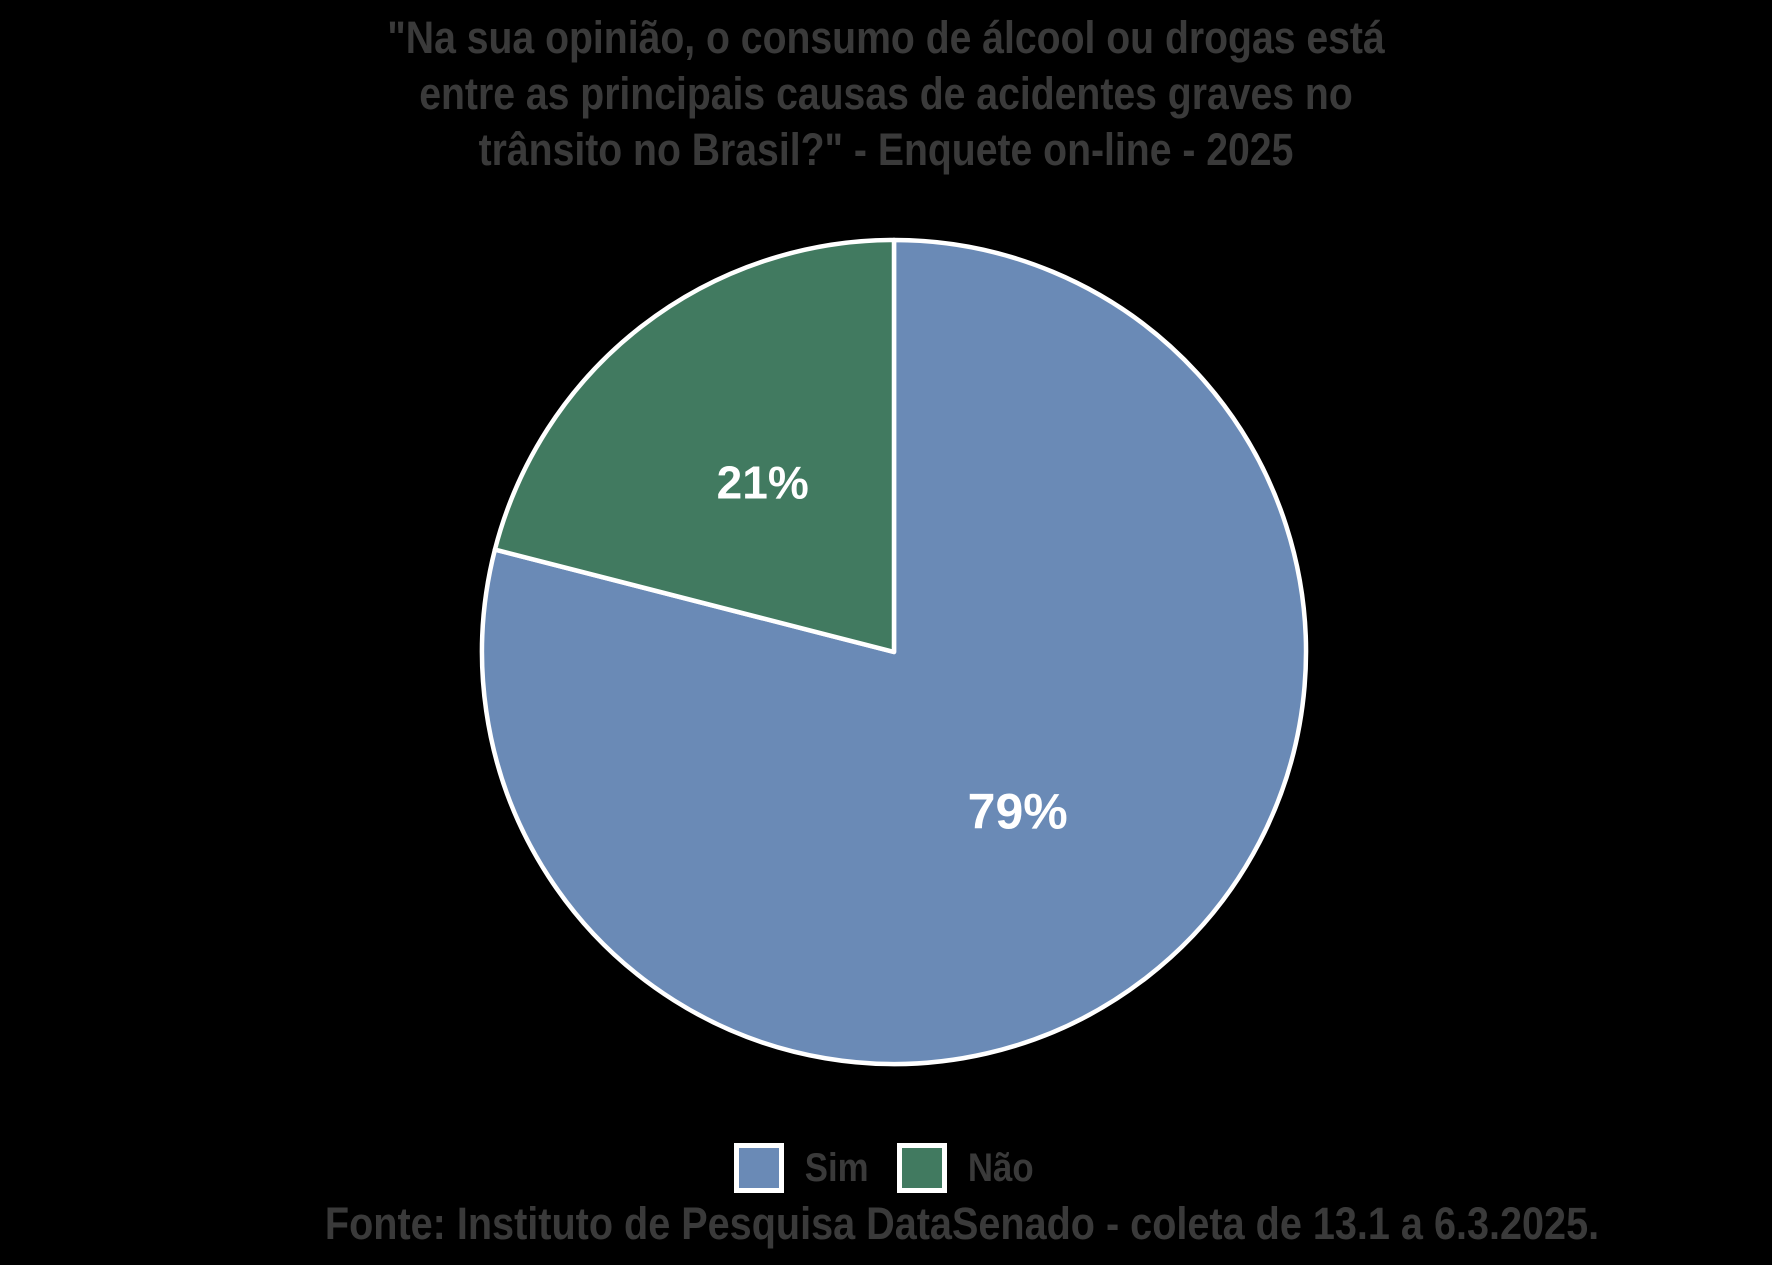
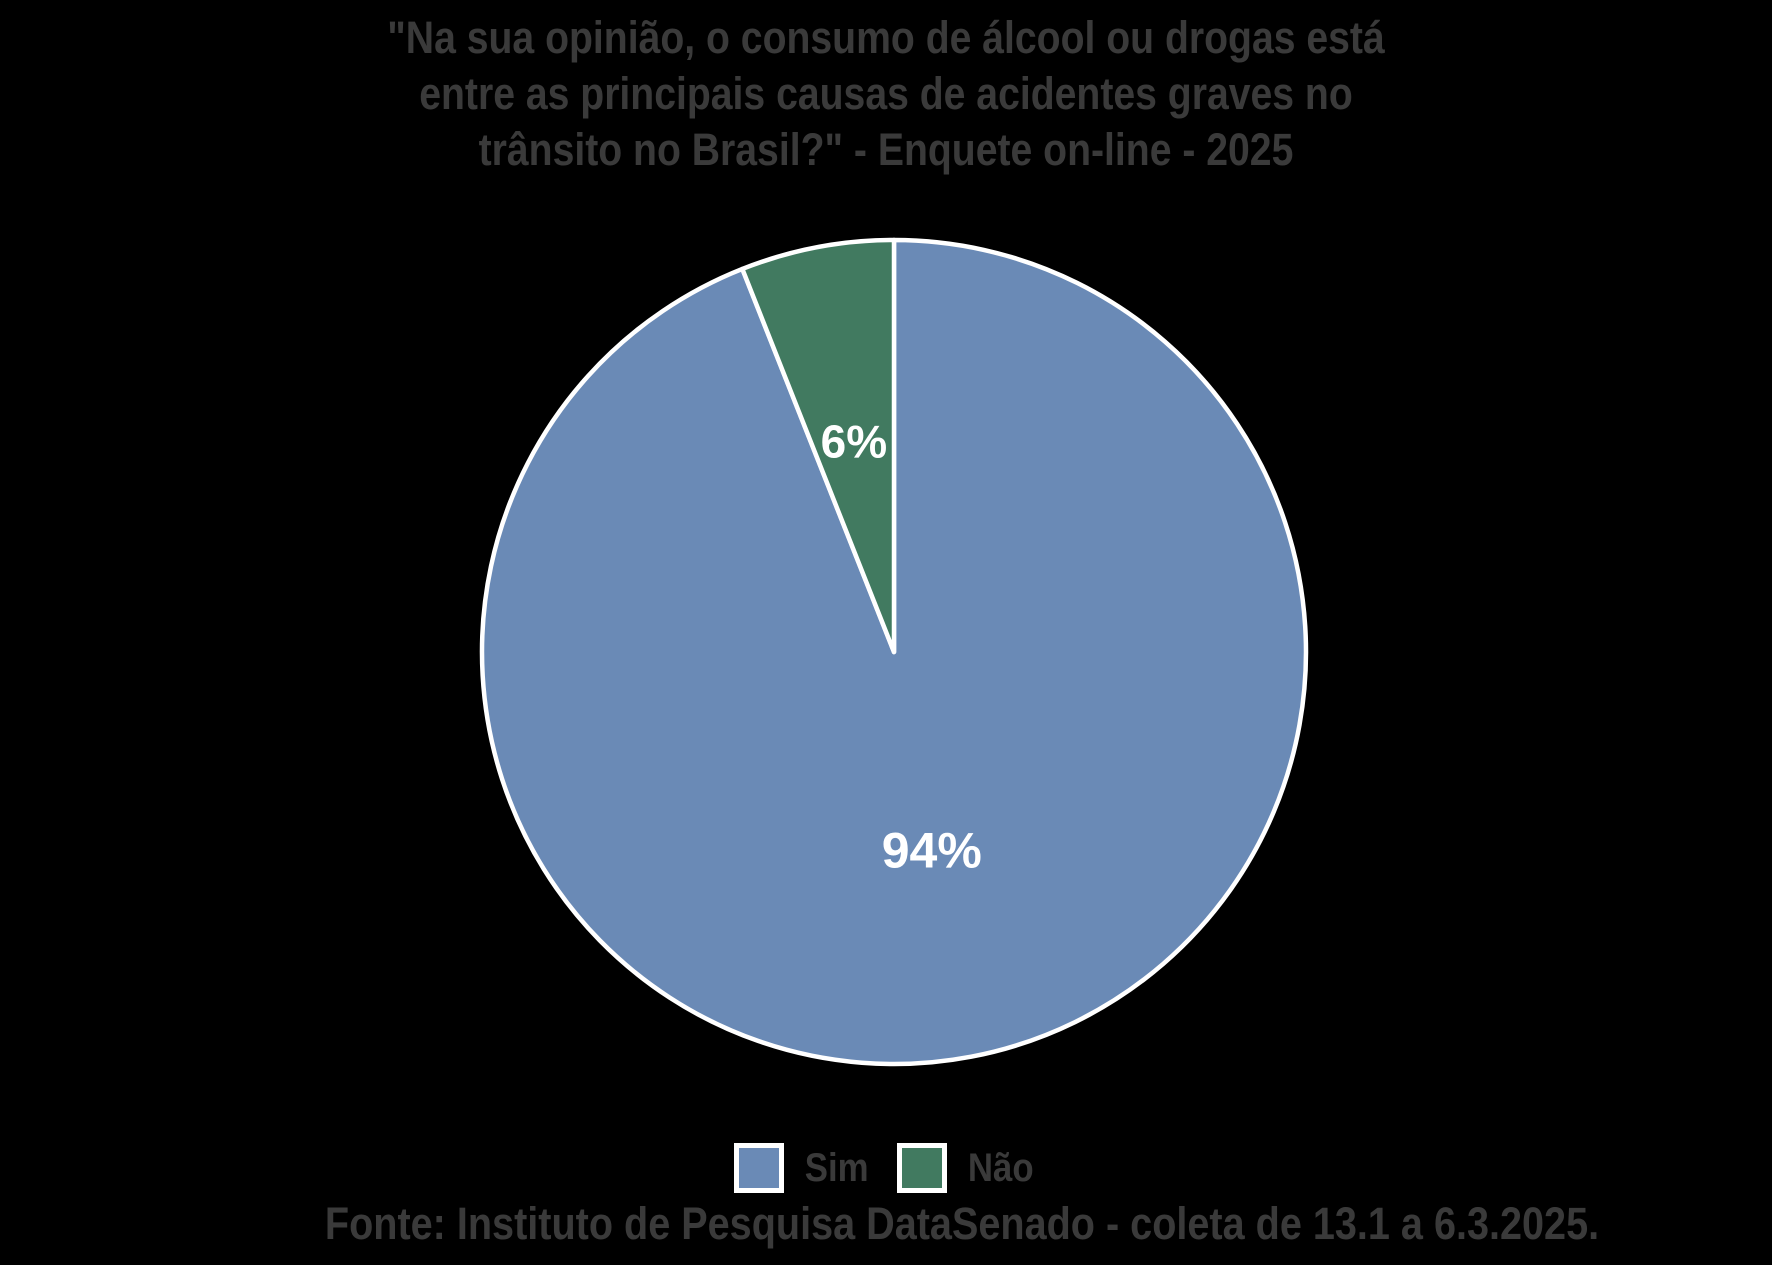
Sim: 79% -> 94%
Não: 21% -> 6%
